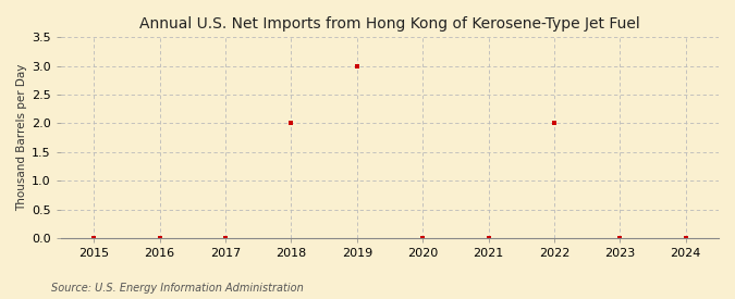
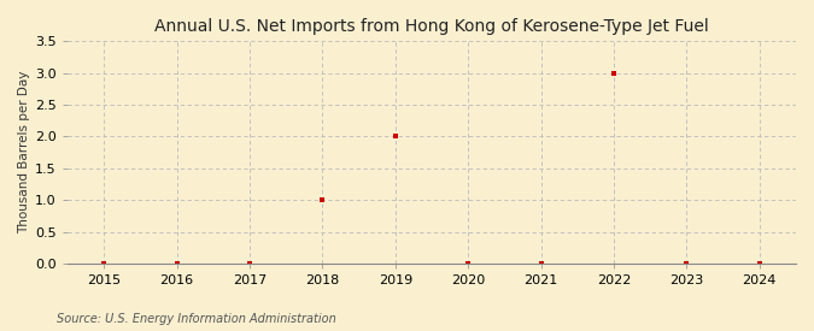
2018: 2 -> 1
2019: 3 -> 2
2022: 2 -> 3
